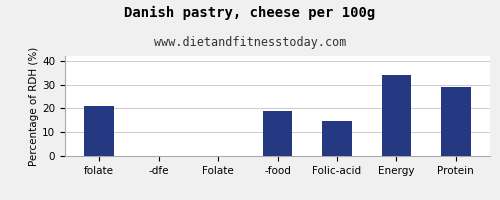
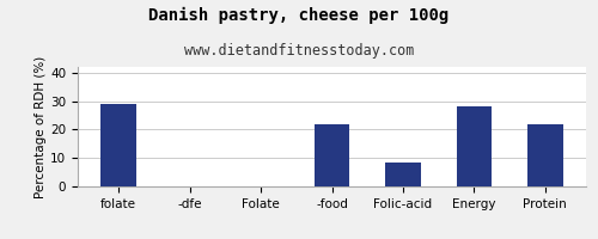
folate: 21.0 -> 29.0
-food: 19.0 -> 22.0
Folic-acid: 14.5 -> 8.5
Energy: 34.0 -> 28.0
Protein: 29.0 -> 22.0
